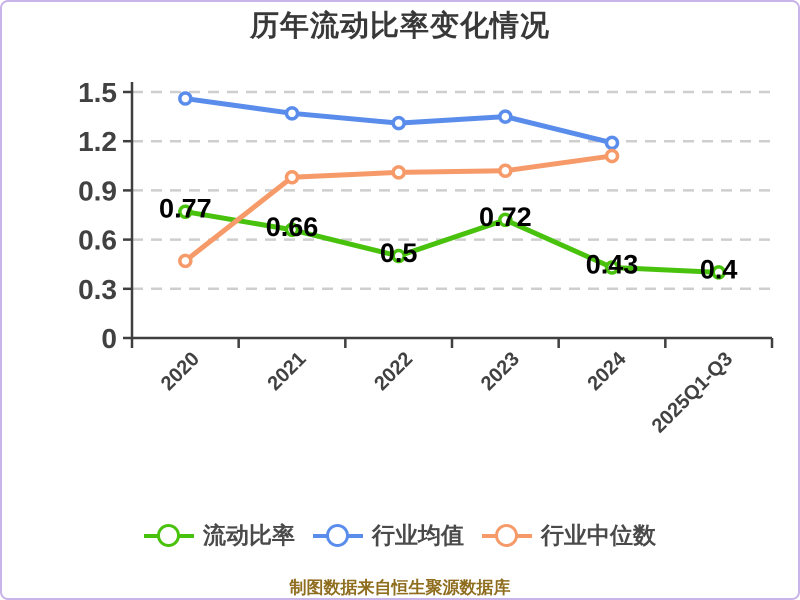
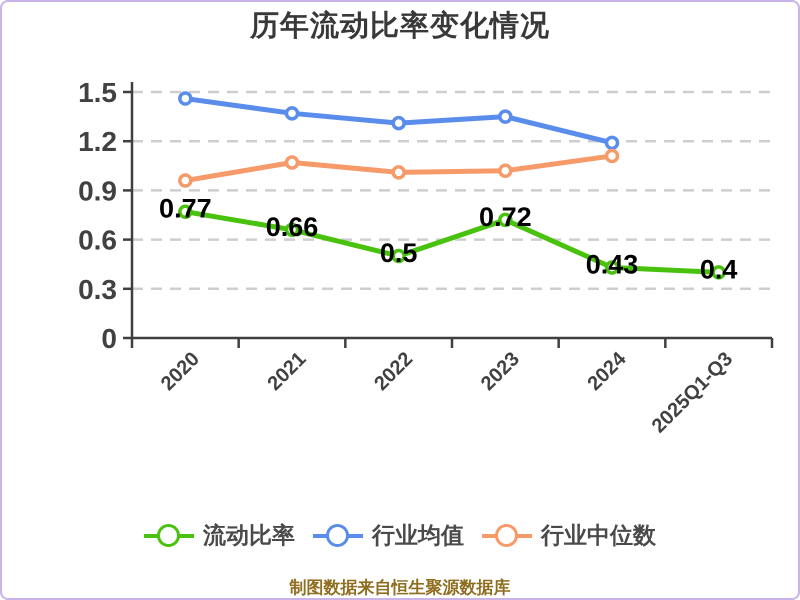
行业中位数/2020: 0.47 -> 0.96
行业中位数/2021: 0.98 -> 1.07
